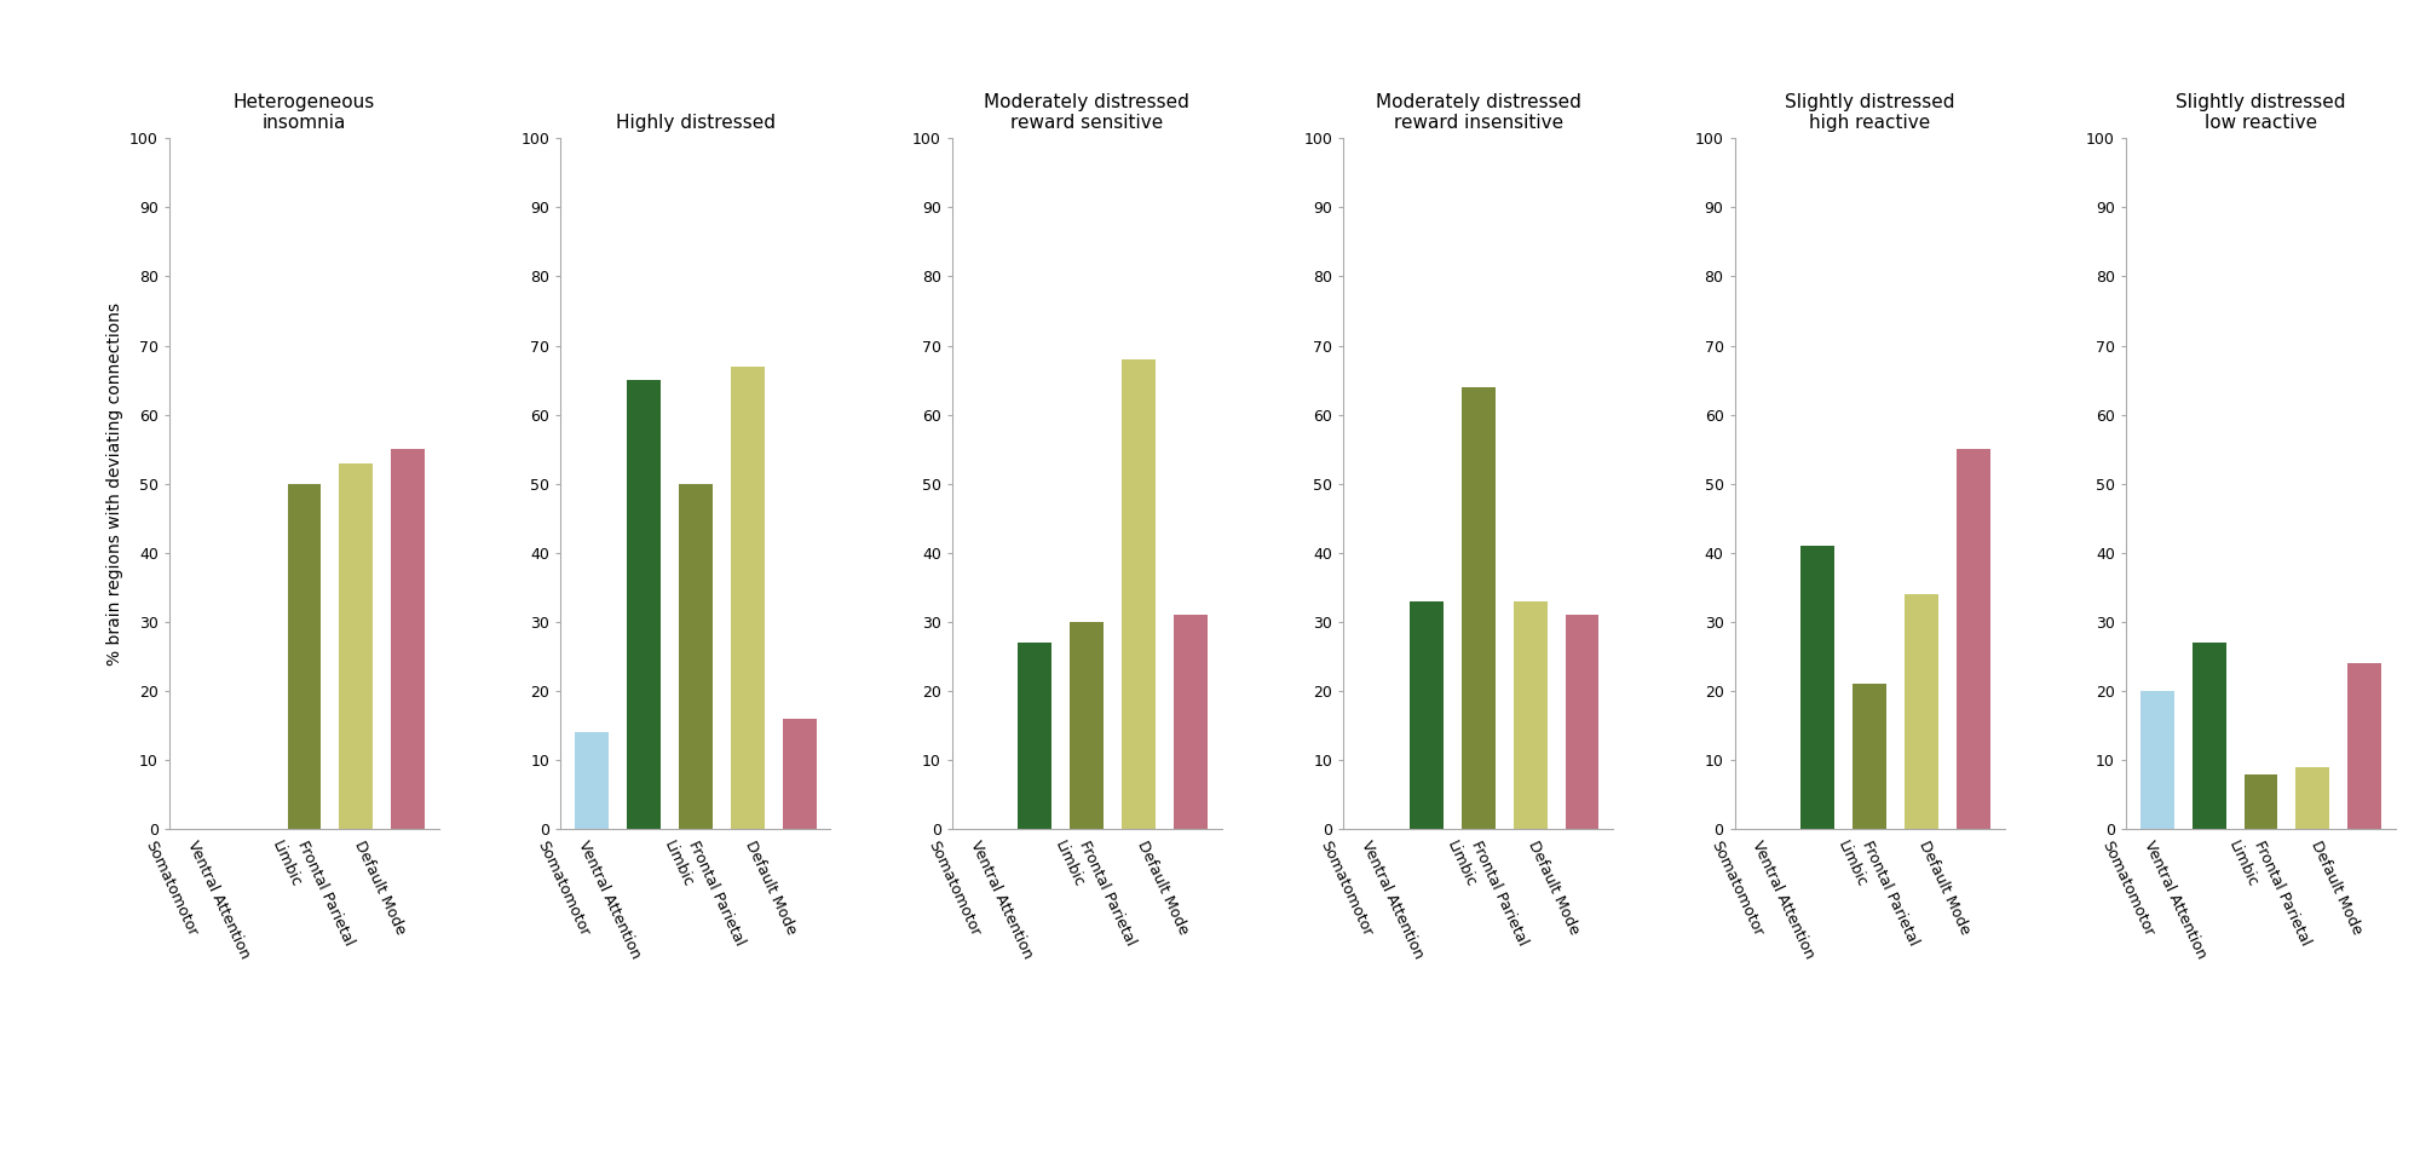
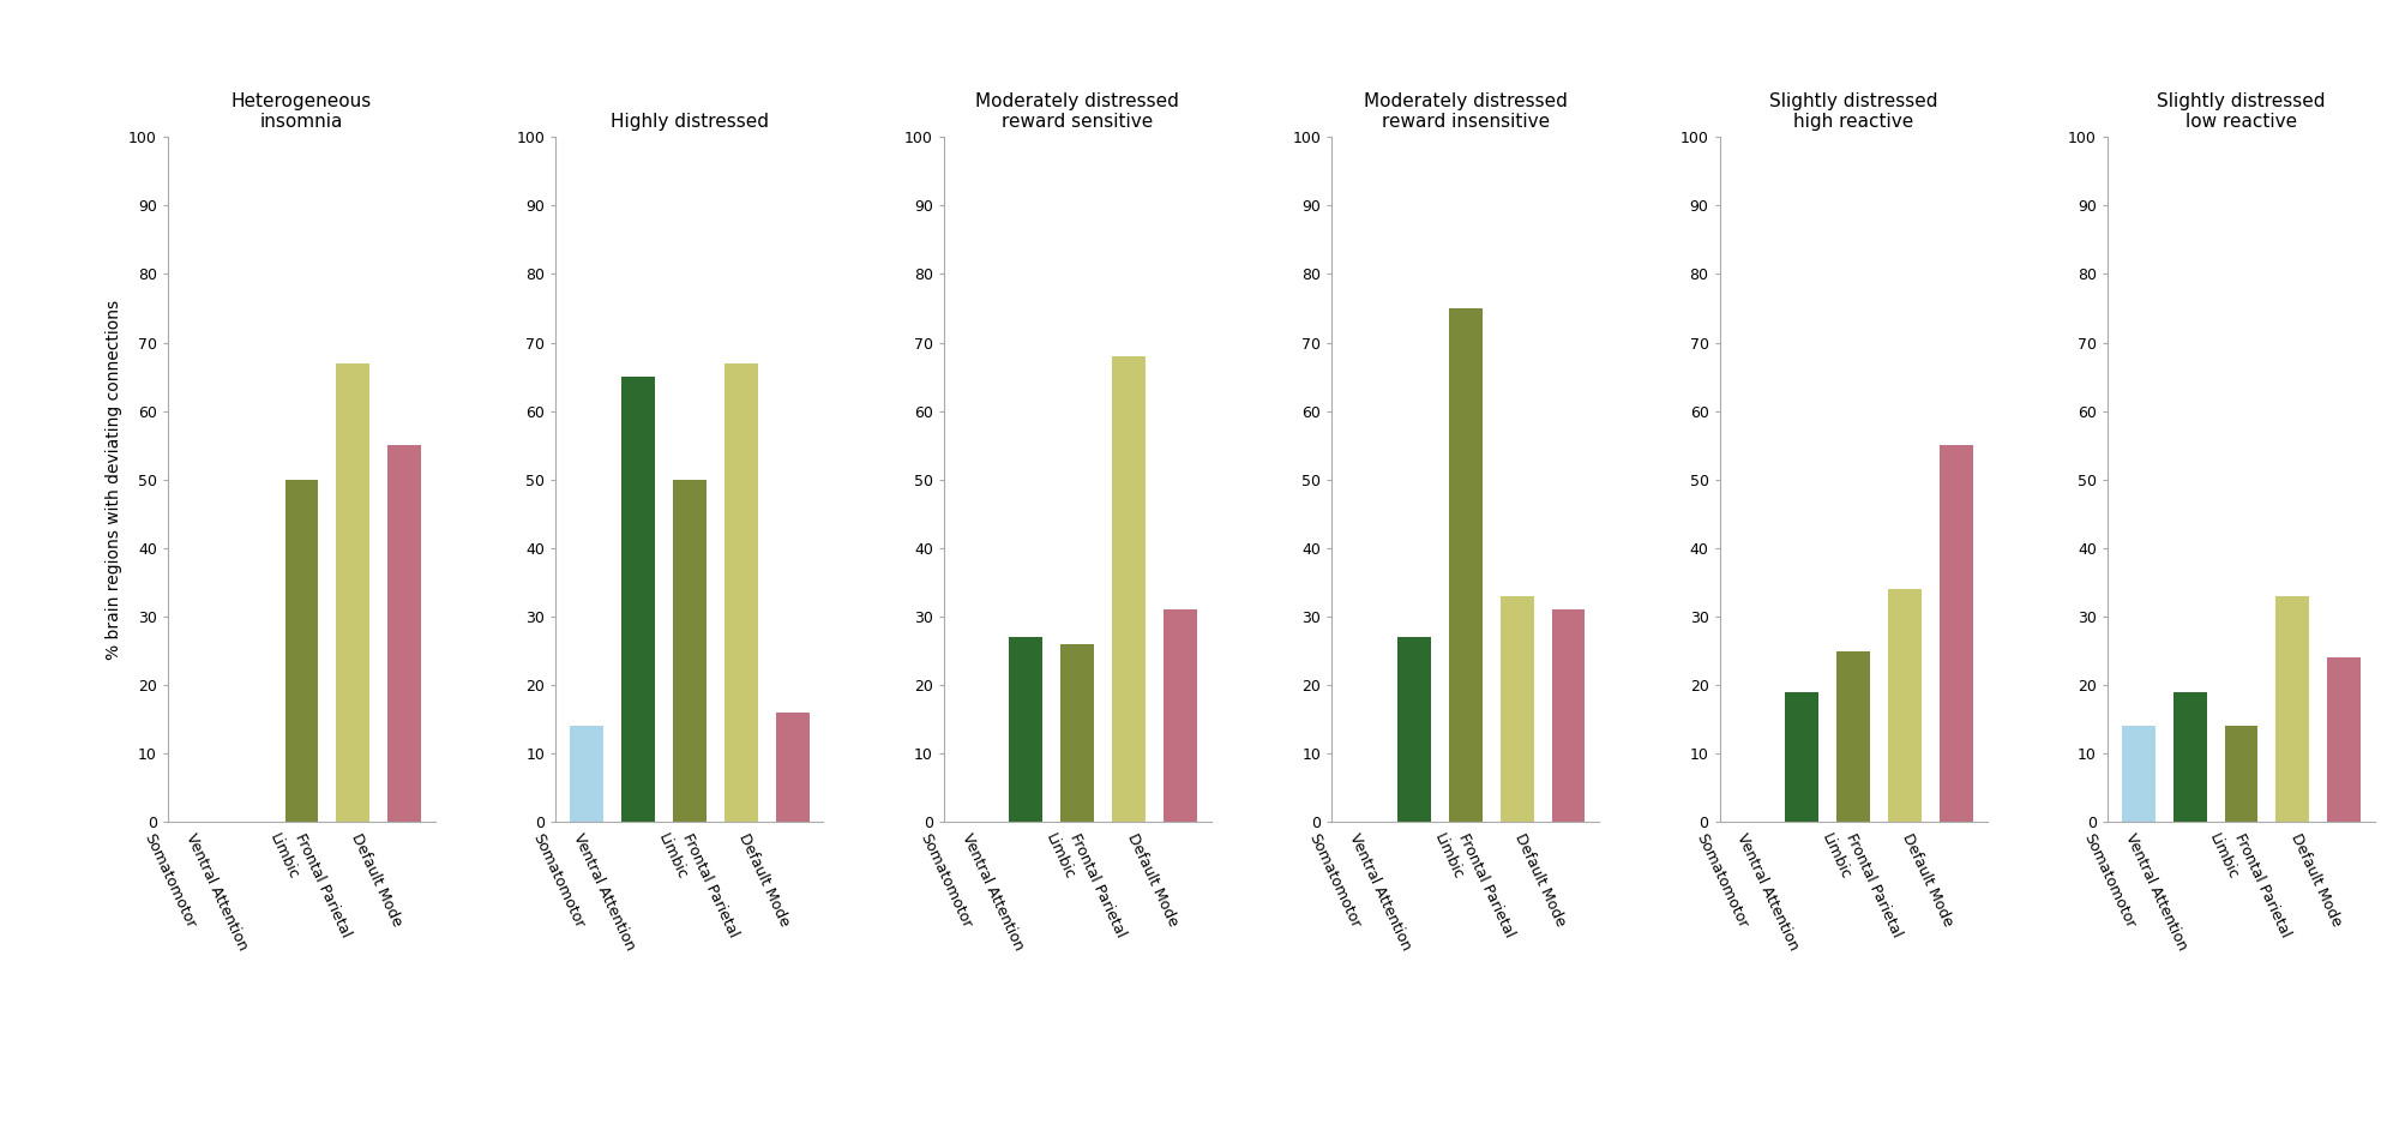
Heterogeneous insomnia/Frontal Parietal: 53 -> 67
Moderately distressed reward sensitive/Limbic: 30 -> 26
Moderately distressed reward insensitive/Ventral Attention: 33 -> 27
Moderately distressed reward insensitive/Limbic: 64 -> 75
Slightly distressed high reactive/Ventral Attention: 41 -> 19
Slightly distressed high reactive/Limbic: 21 -> 25
Slightly distressed low reactive/Somatomotor: 20 -> 14
Slightly distressed low reactive/Ventral Attention: 27 -> 19
Slightly distressed low reactive/Limbic: 8 -> 14
Slightly distressed low reactive/Frontal Parietal: 9 -> 33
